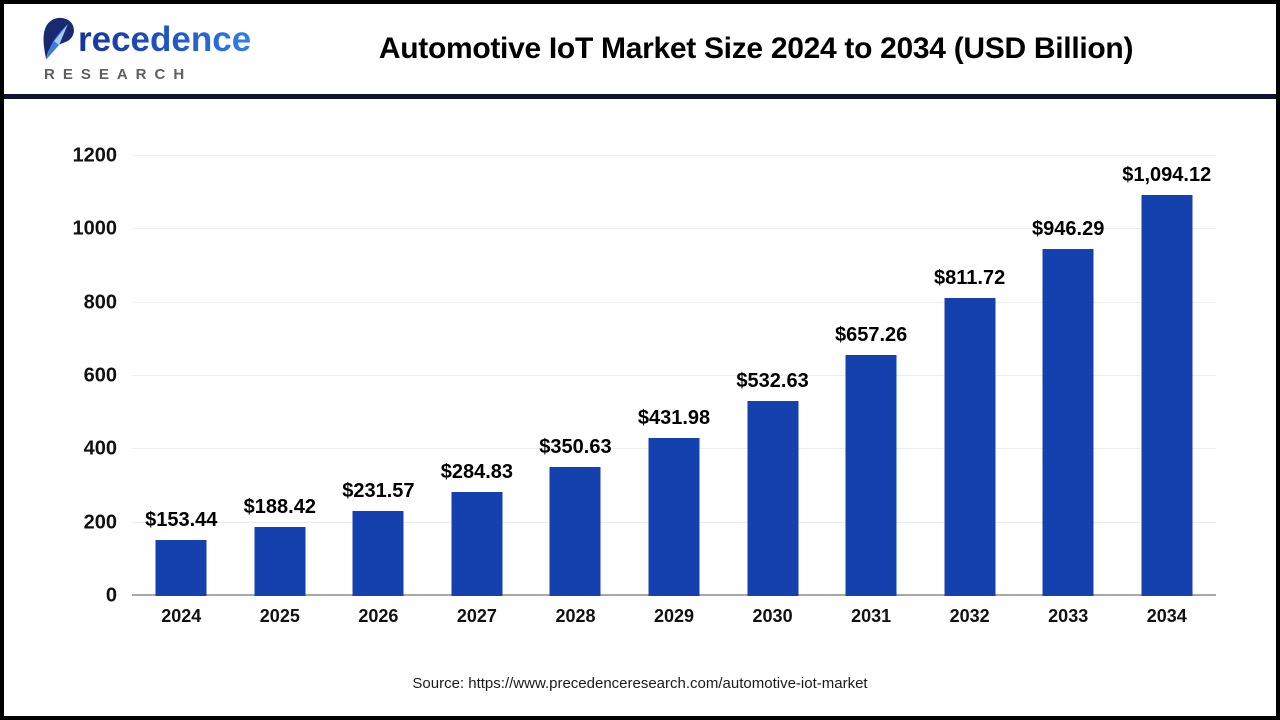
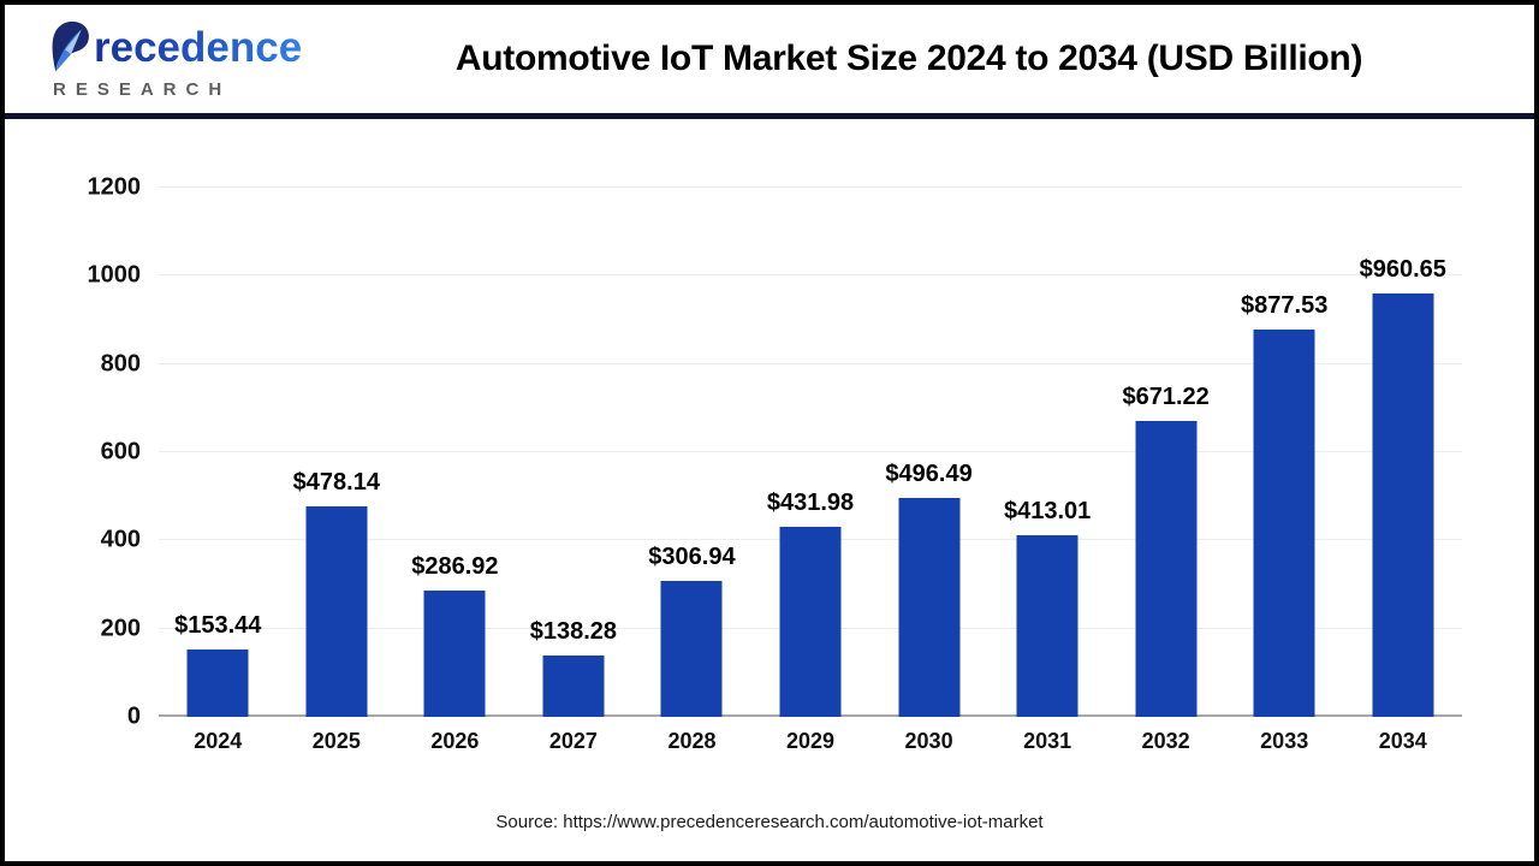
2025: $188.42 -> $478.14
2026: $231.57 -> $286.92
2027: $284.83 -> $138.28
2028: $350.63 -> $306.94
2030: $532.63 -> $496.49
2031: $657.26 -> $413.01
2032: $811.72 -> $671.22
2033: $946.29 -> $877.53
2034: $1,094.12 -> $960.65
